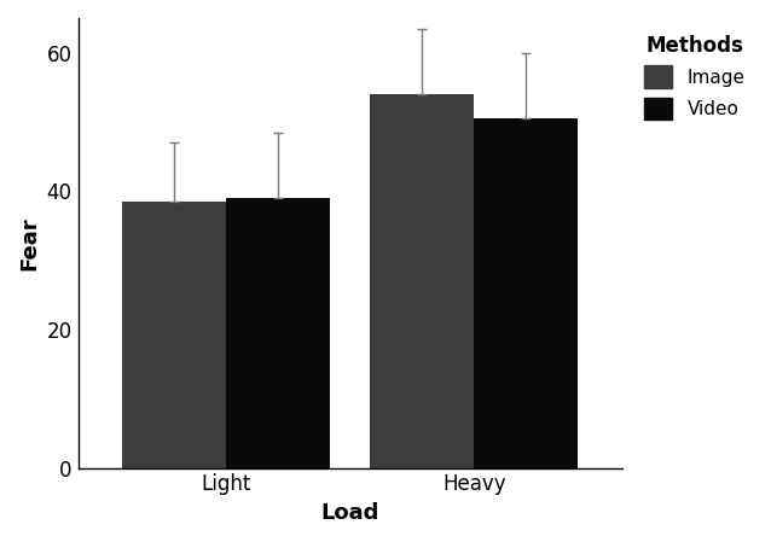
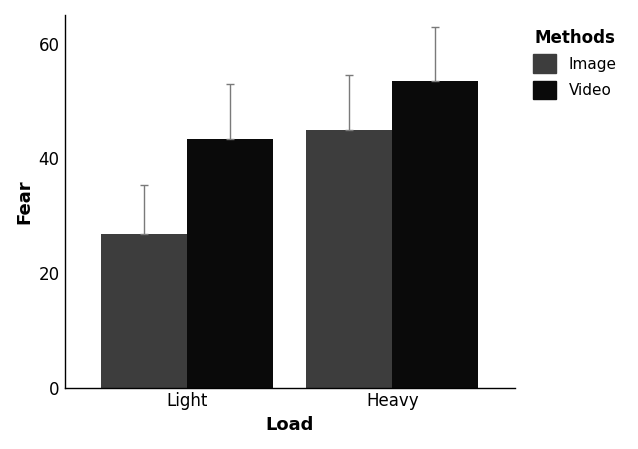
Image/Light: 38.5 -> 26.8
Video/Light: 39.0 -> 43.4
Image/Heavy: 54.0 -> 45.0
Video/Heavy: 50.5 -> 53.4
